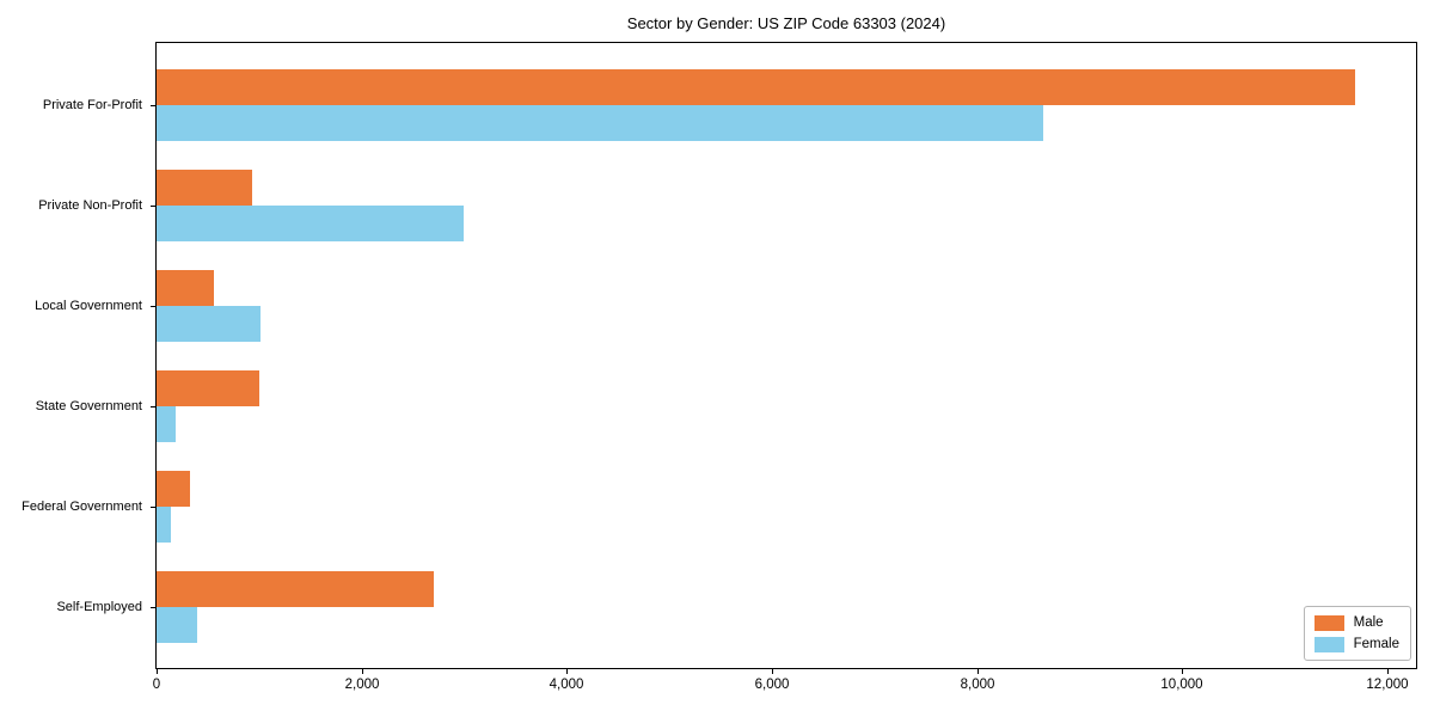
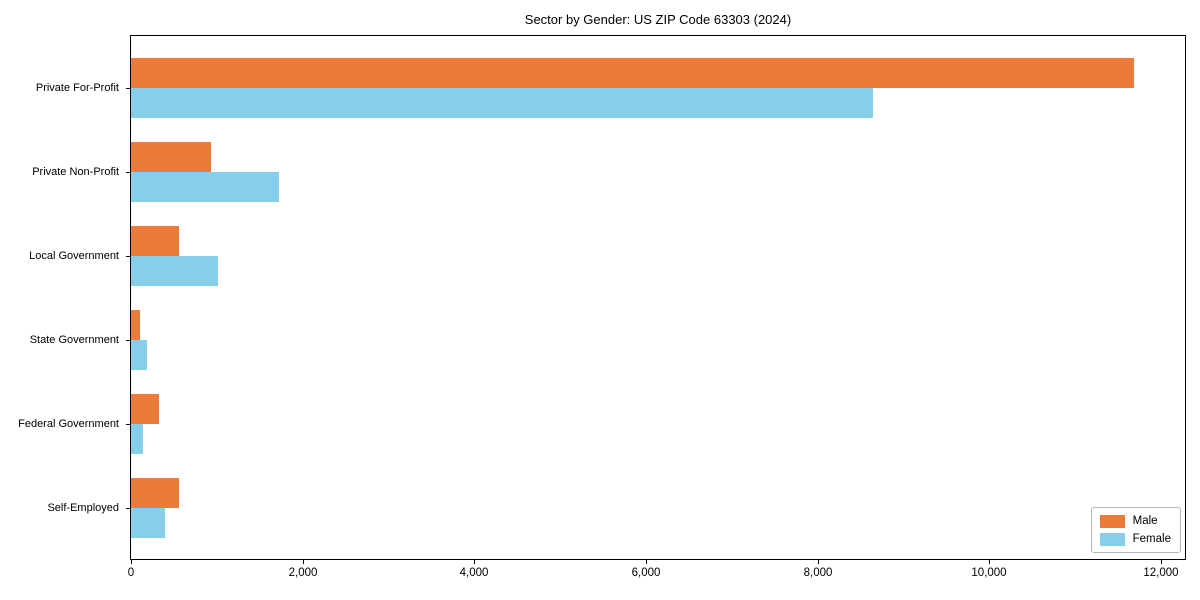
Female/Private Non-Profit: 3000 -> 1700
Male/State Government: 1000 -> 100
Male/Self-Employed: 2700 -> 600
